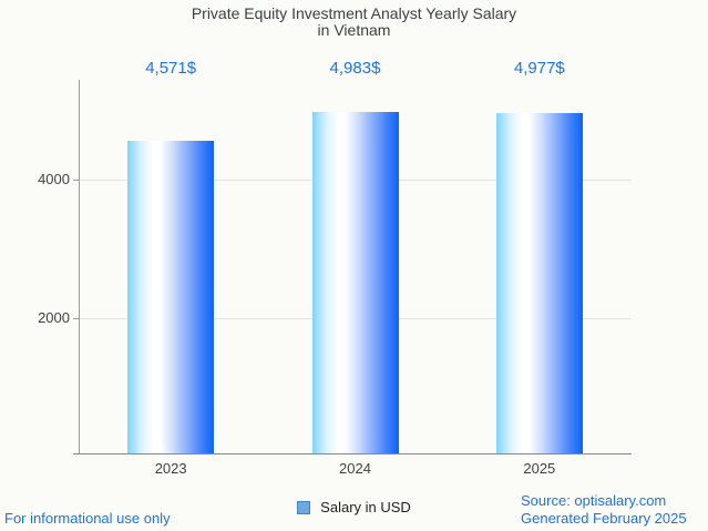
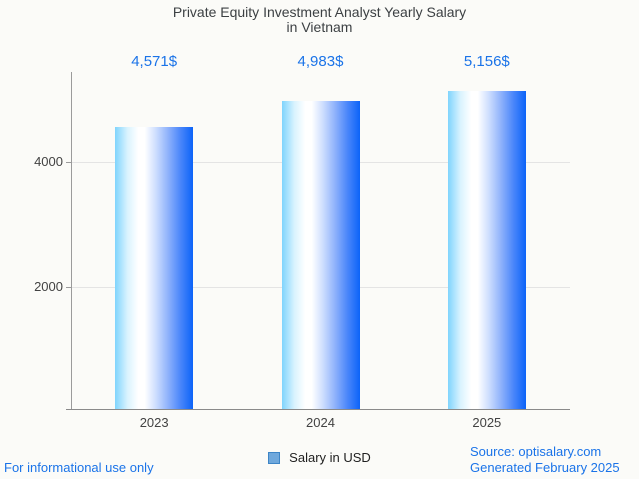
2025: 4,977 -> 5,156
